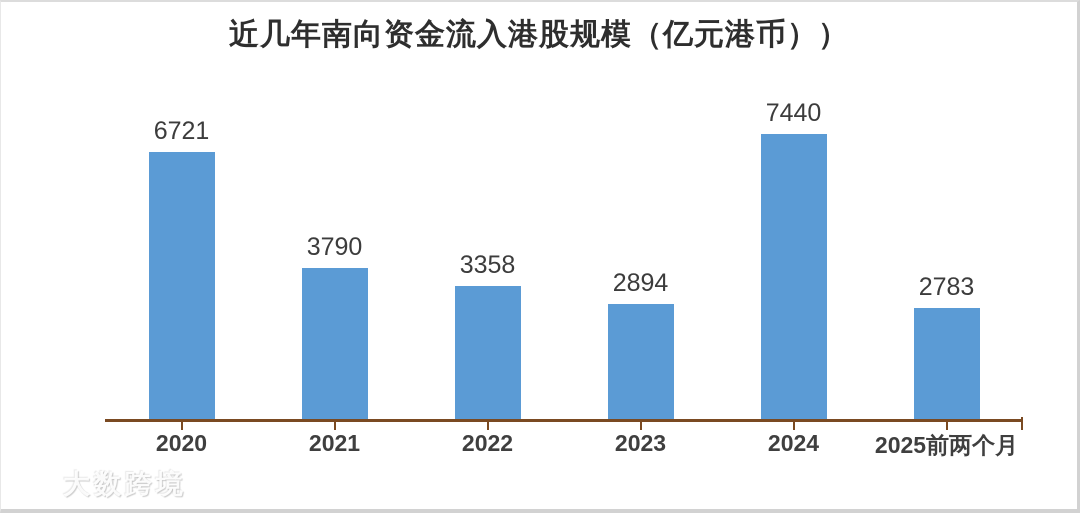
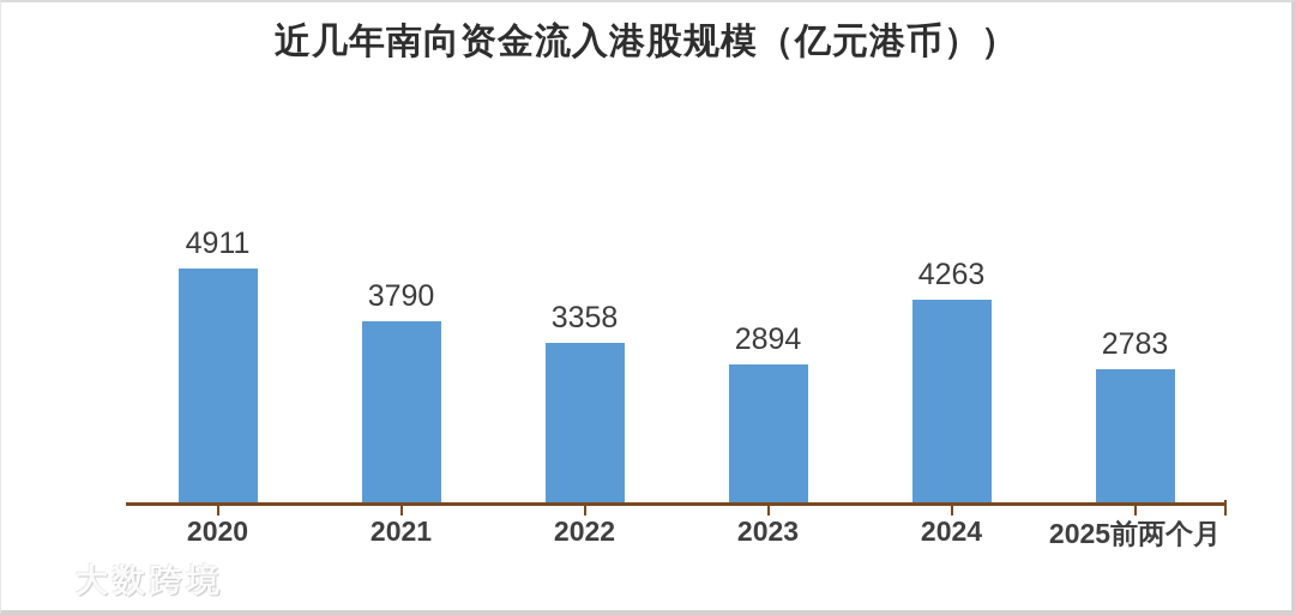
2020: 6721 -> 4911
2024: 7440 -> 4263
